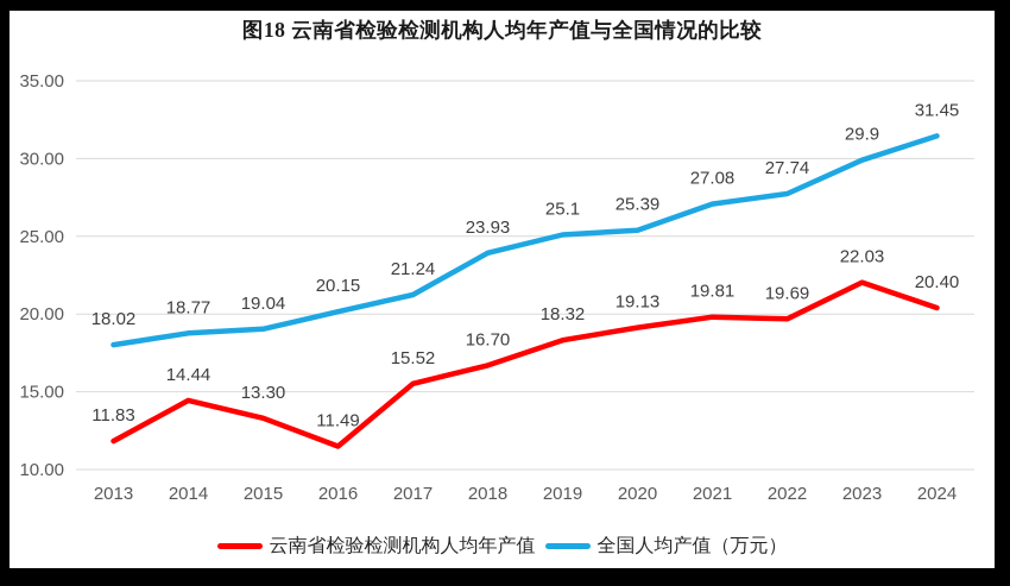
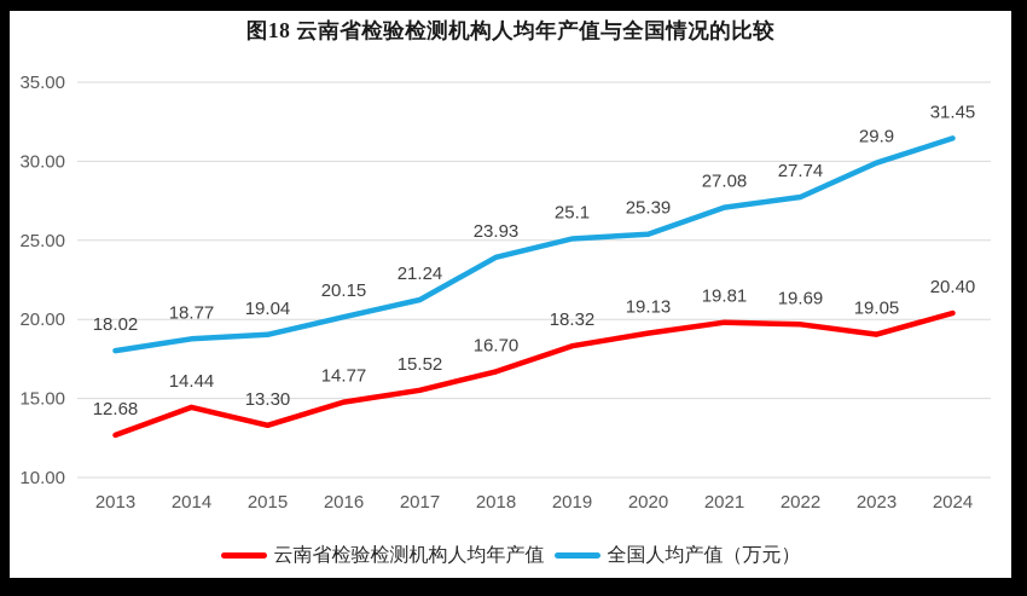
云南省检验检测机构人均年产值/2013: 11.83 -> 12.68
云南省检验检测机构人均年产值/2016: 11.49 -> 14.77
云南省检验检测机构人均年产值/2023: 22.03 -> 19.05
